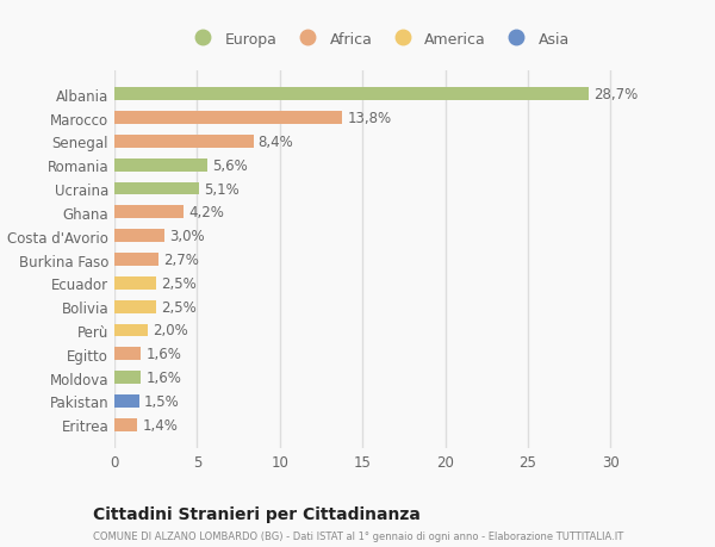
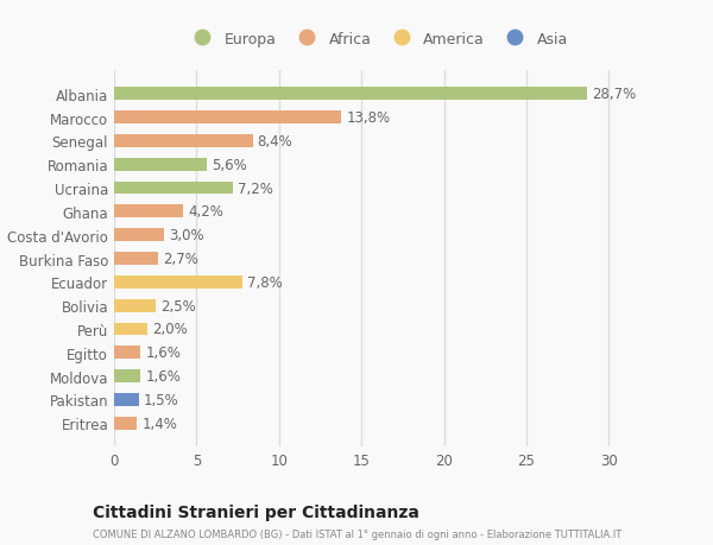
Ucraina: 5,1% -> 7,2%
Ecuador: 2,5% -> 7,8%
